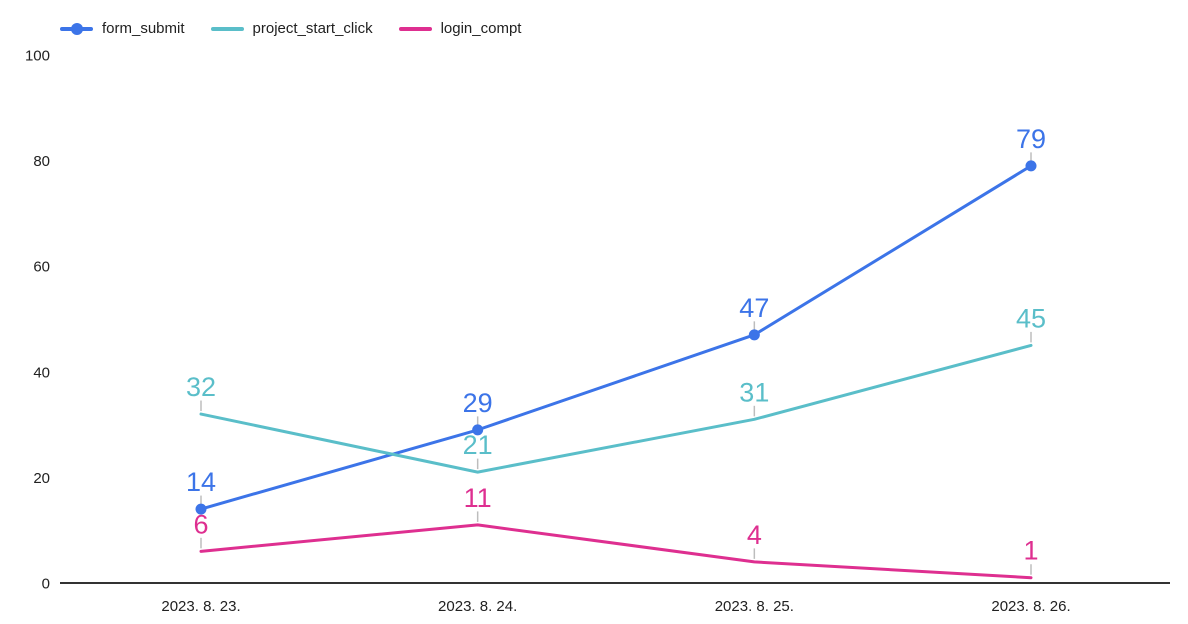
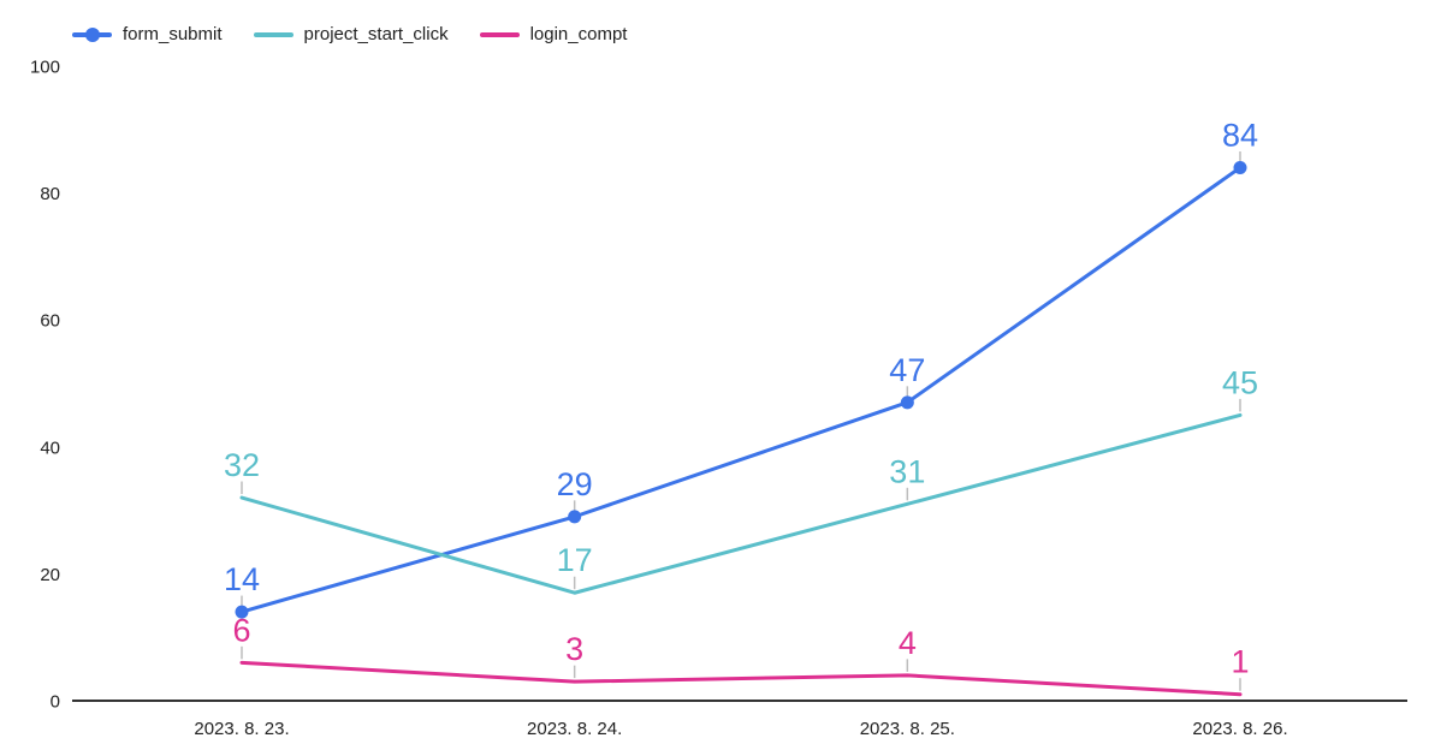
project_start_click/2023. 8. 24.: 21 -> 17
login_compt/2023. 8. 24.: 11 -> 3
form_submit/2023. 8. 26.: 79 -> 84
